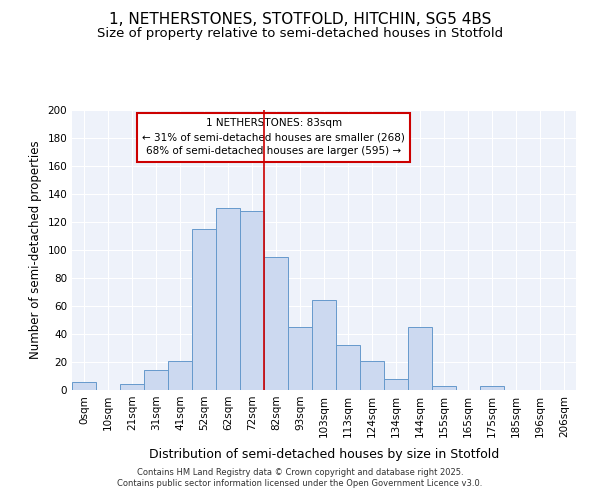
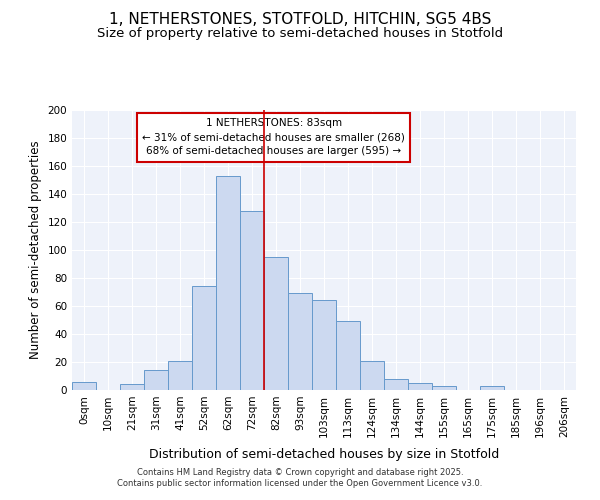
52sqm: 115 -> 74
62sqm: 130 -> 153
93sqm: 45 -> 69
113sqm: 32 -> 49
144sqm: 45 -> 5
